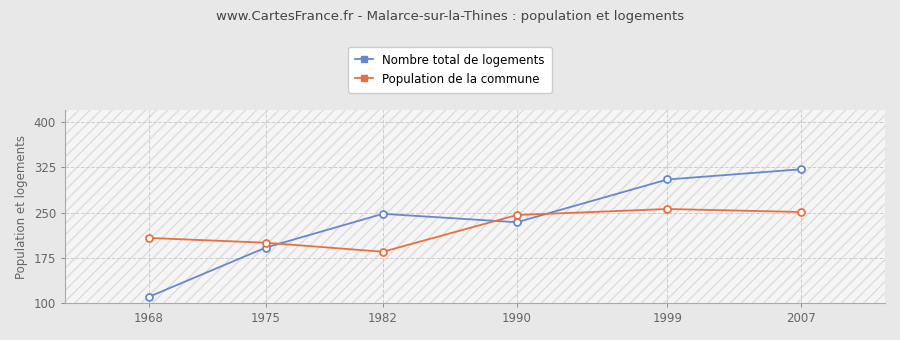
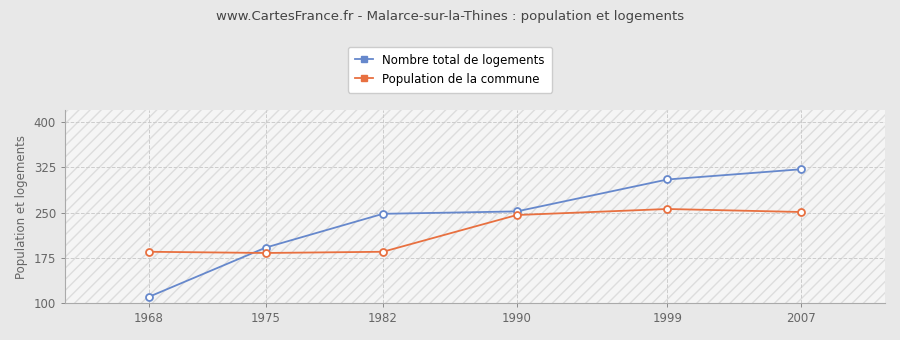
Population de la commune/1968: 208 -> 185
Population de la commune/1975: 200 -> 183
Nombre total de logements/1990: 234 -> 252
